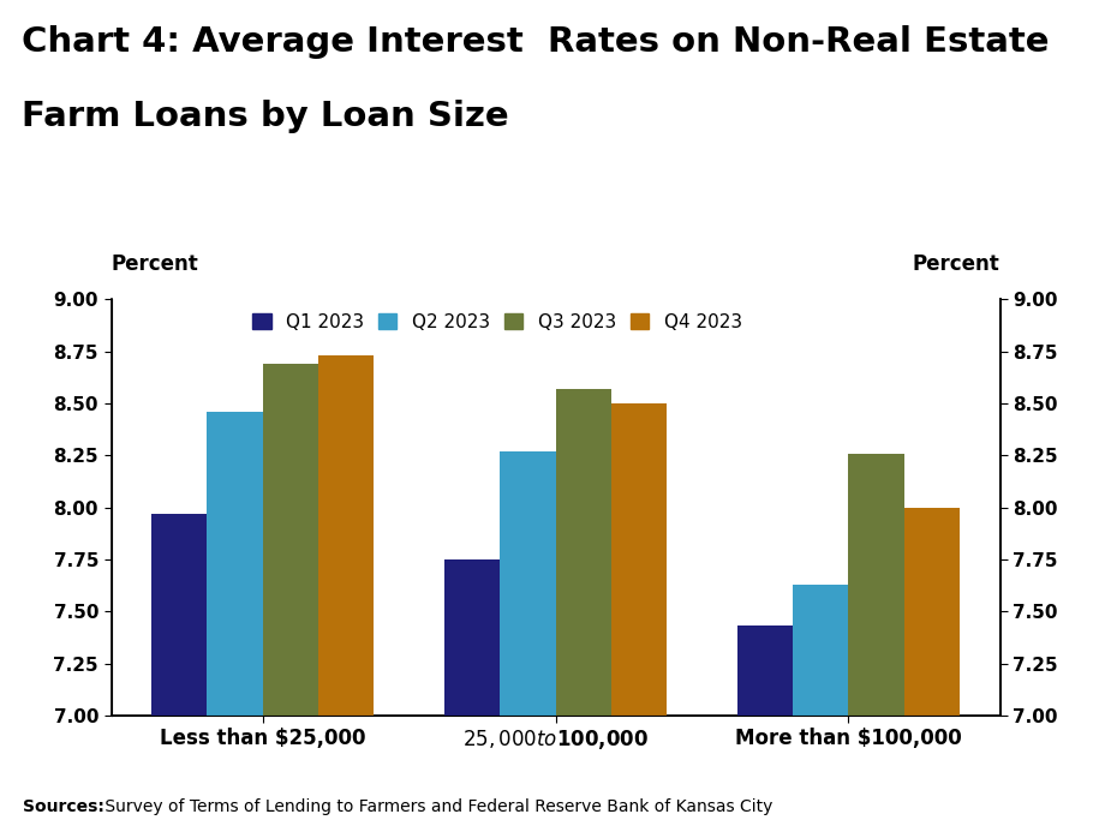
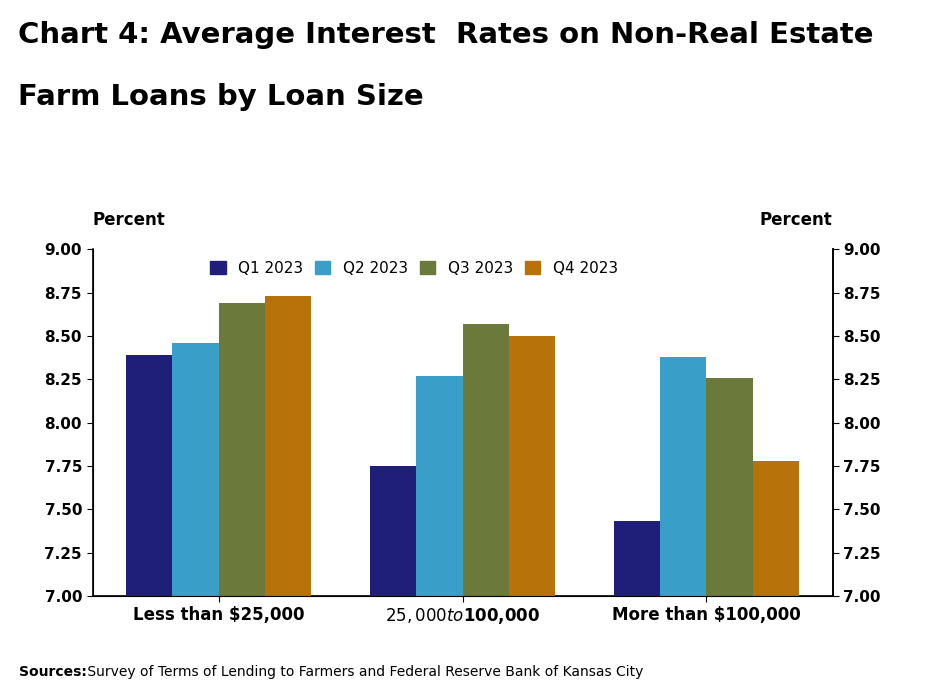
Q1 2023/Less than $25,000: 7.97 -> 8.39
Q2 2023/More than $100,000: 7.63 -> 8.38
Q4 2023/More than $100,000: 8.00 -> 7.78
